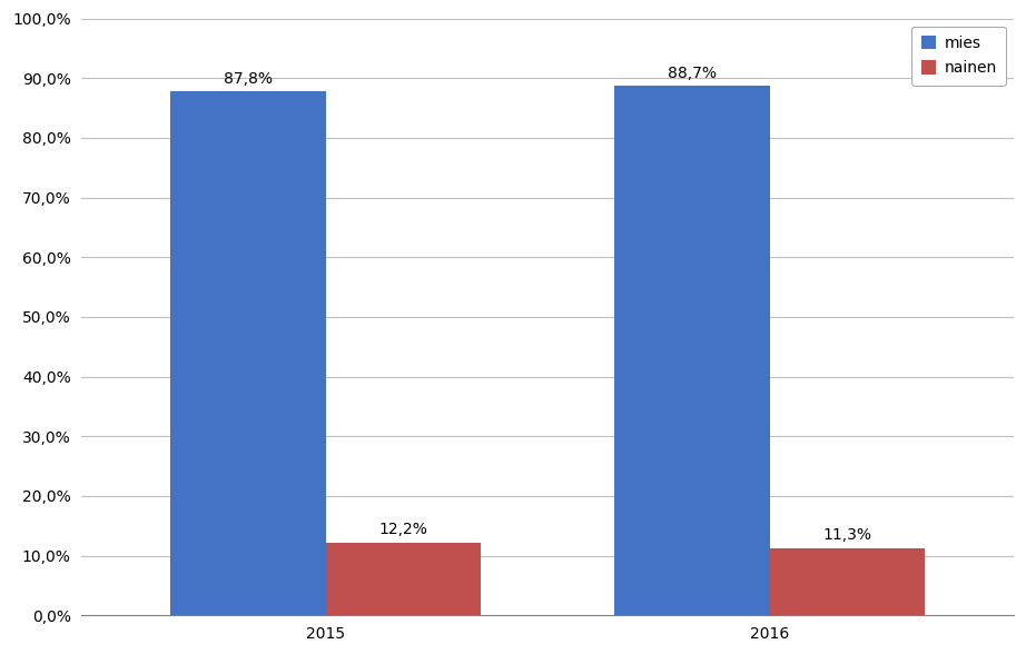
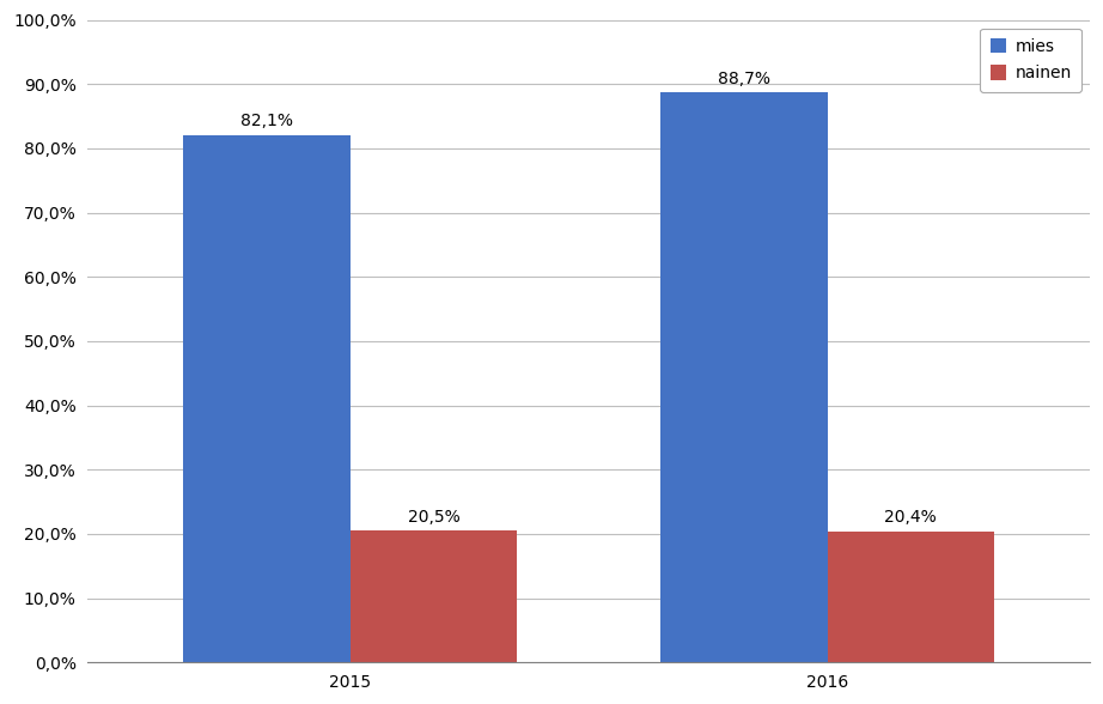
mies/2015: 87,8% -> 82,1%
nainen/2015: 12,2% -> 20,5%
nainen/2016: 11,3% -> 20,4%
